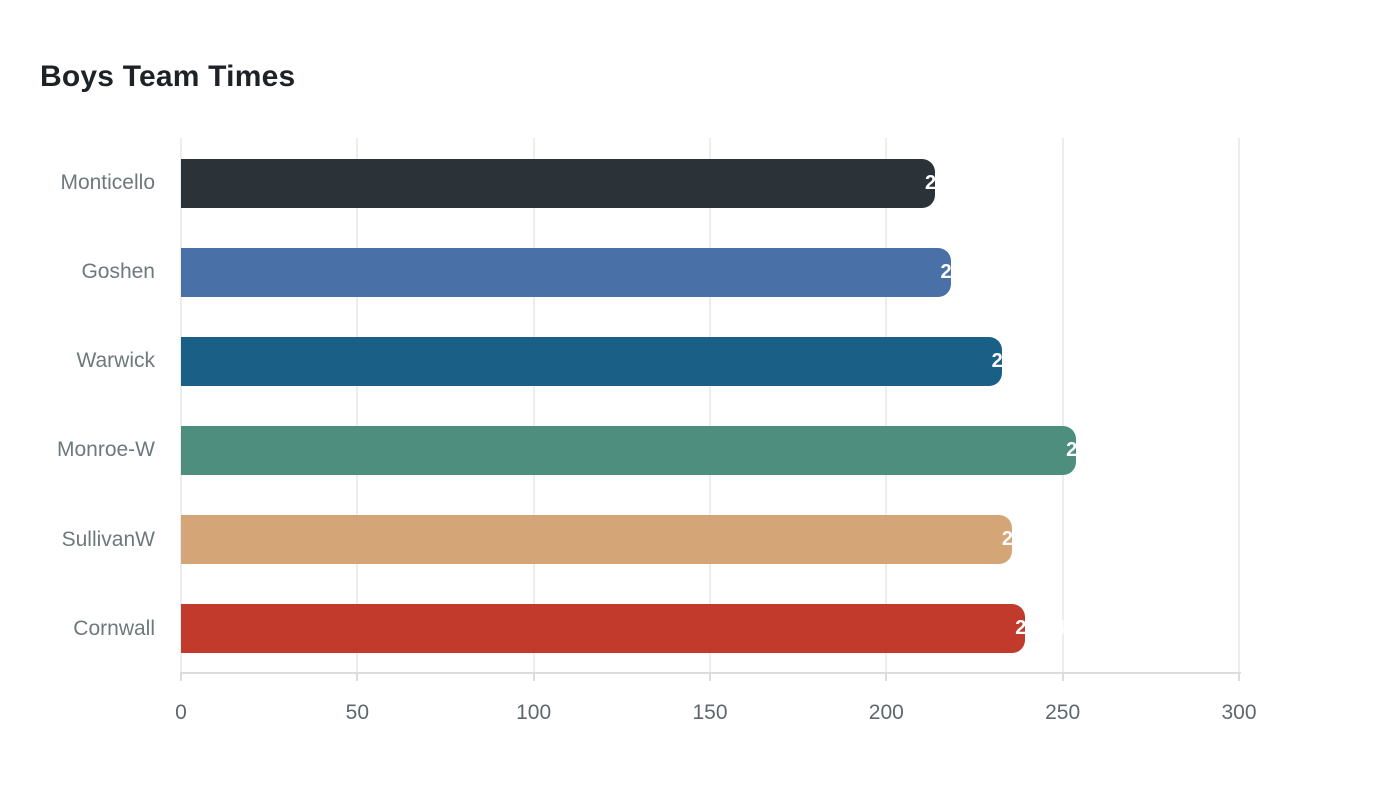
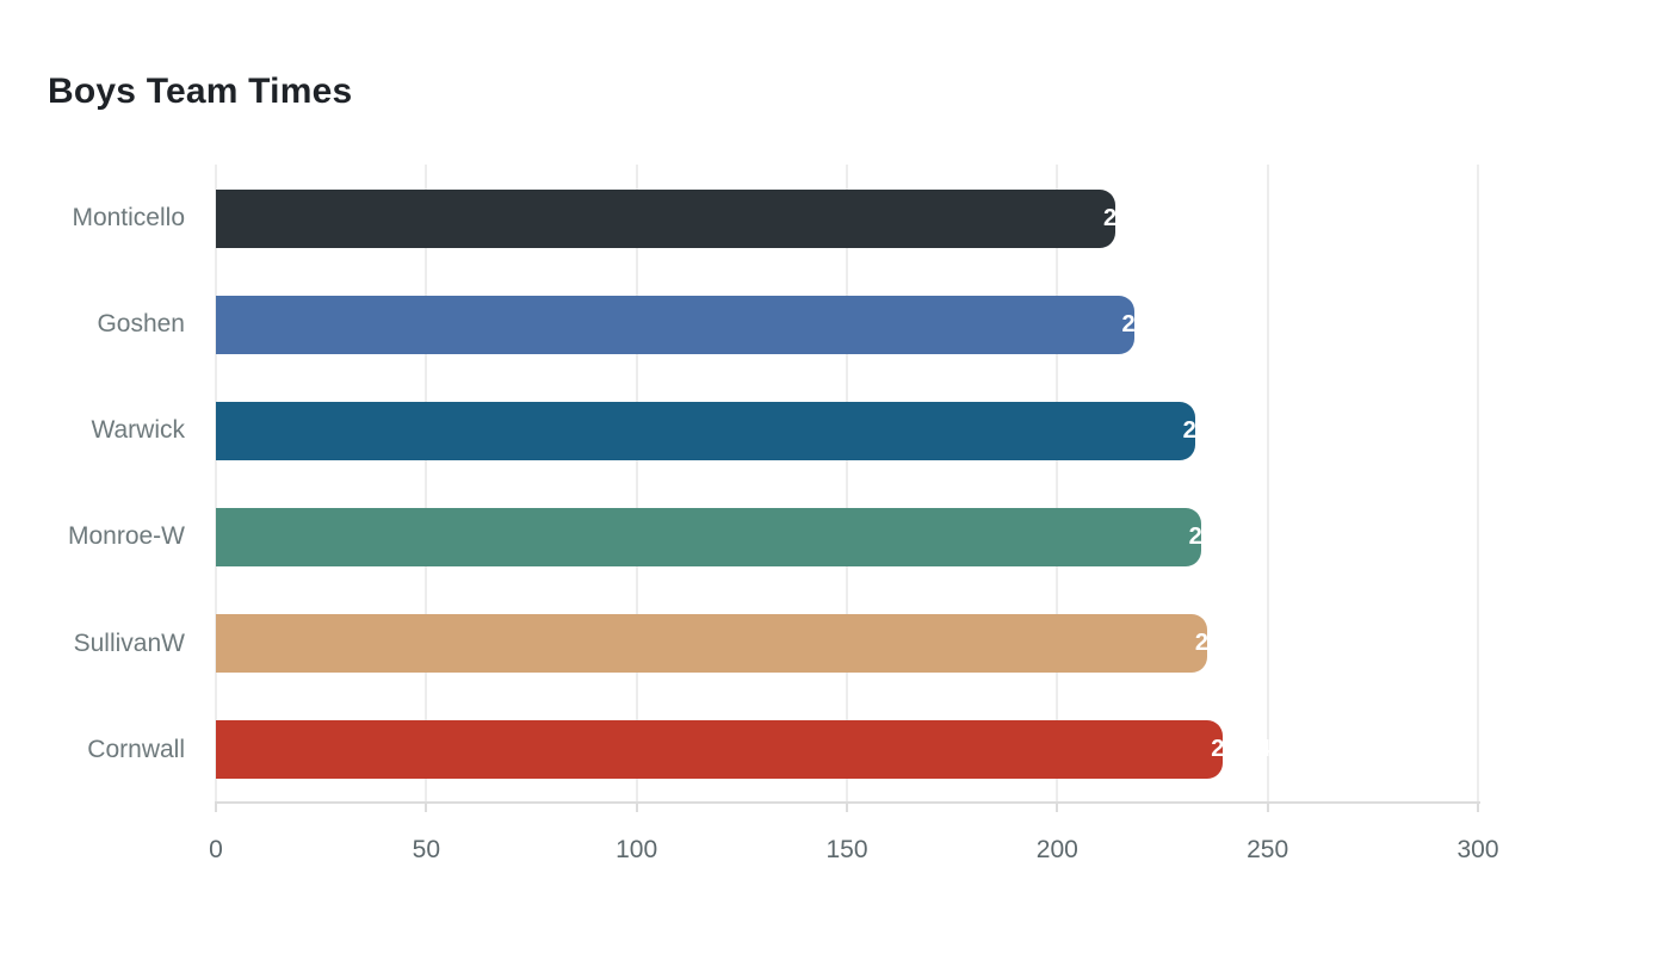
Monroe-W: 253.8 -> 234.1
